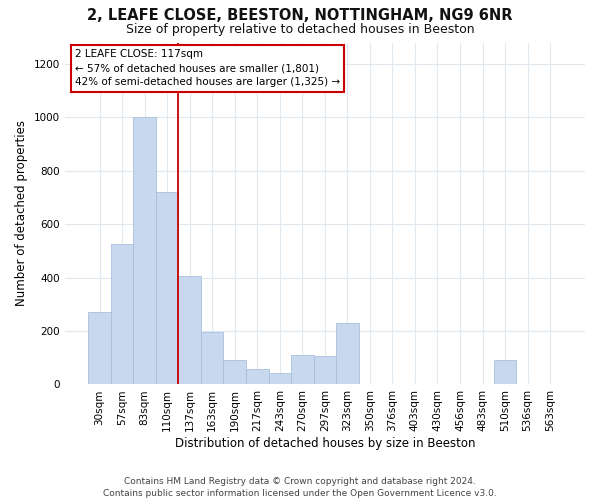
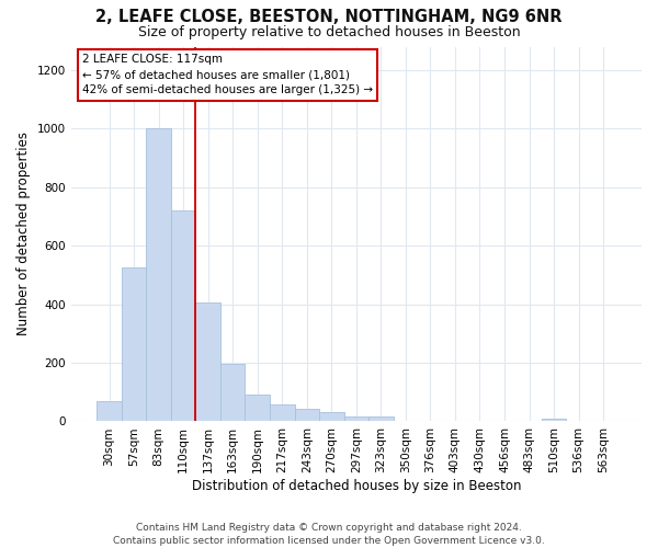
30sqm: 270 -> 70
270sqm: 110 -> 30
297sqm: 105 -> 18
323sqm: 230 -> 18
510sqm: 90 -> 8
